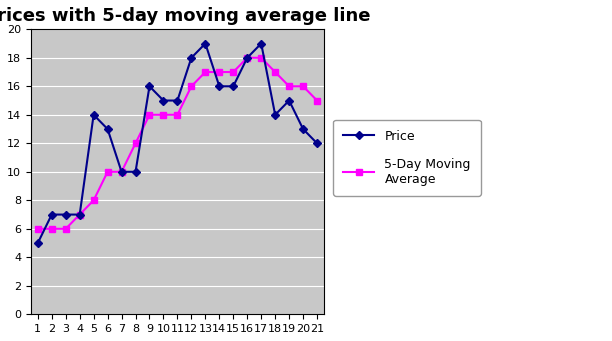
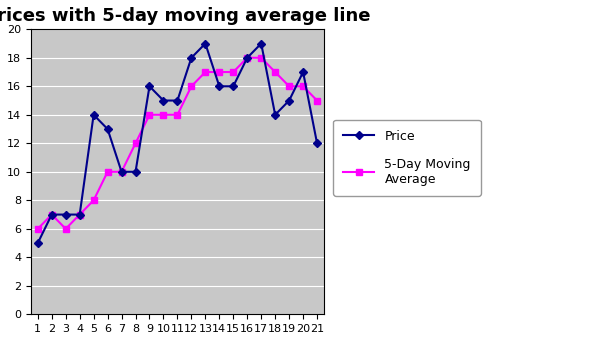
5-Day Moving Average/2: 6 -> 7
Price/20: 13 -> 17
